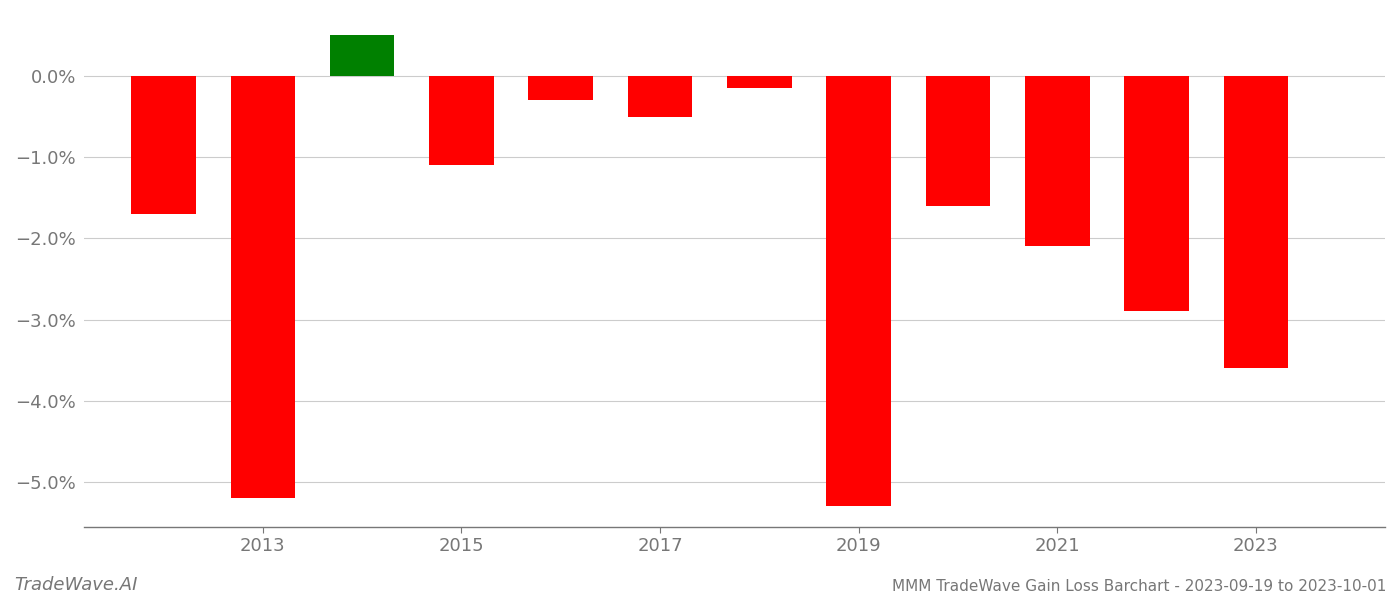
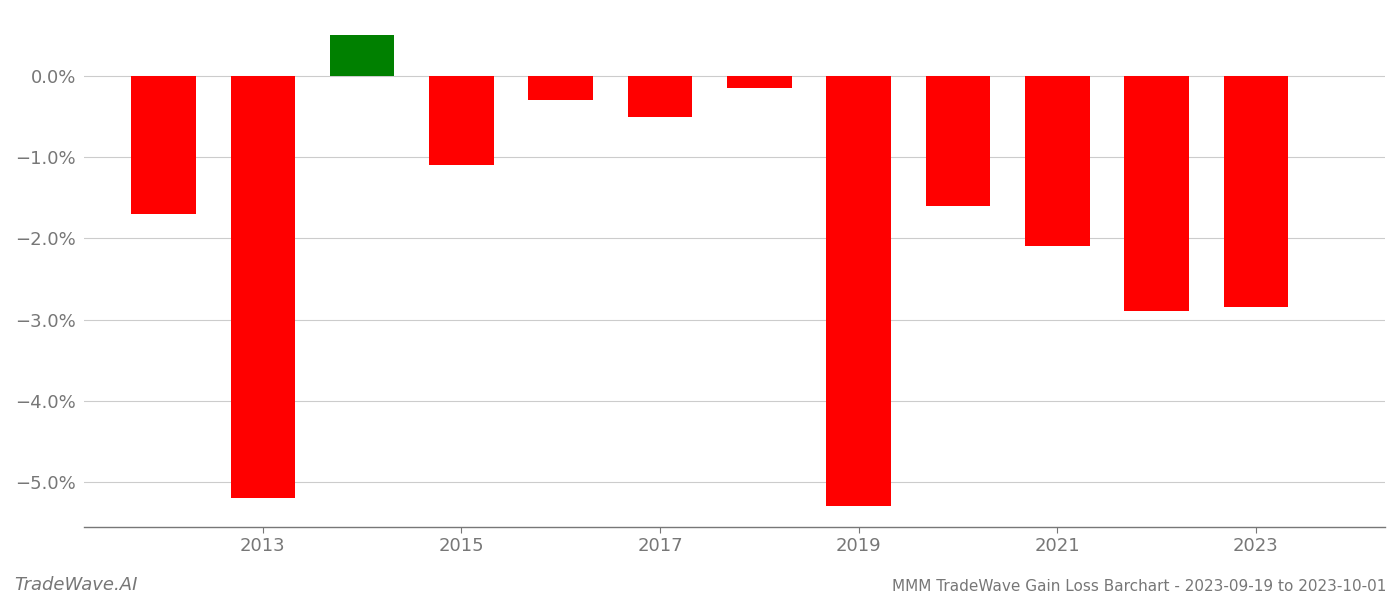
2023: -3.60% -> -2.85%
